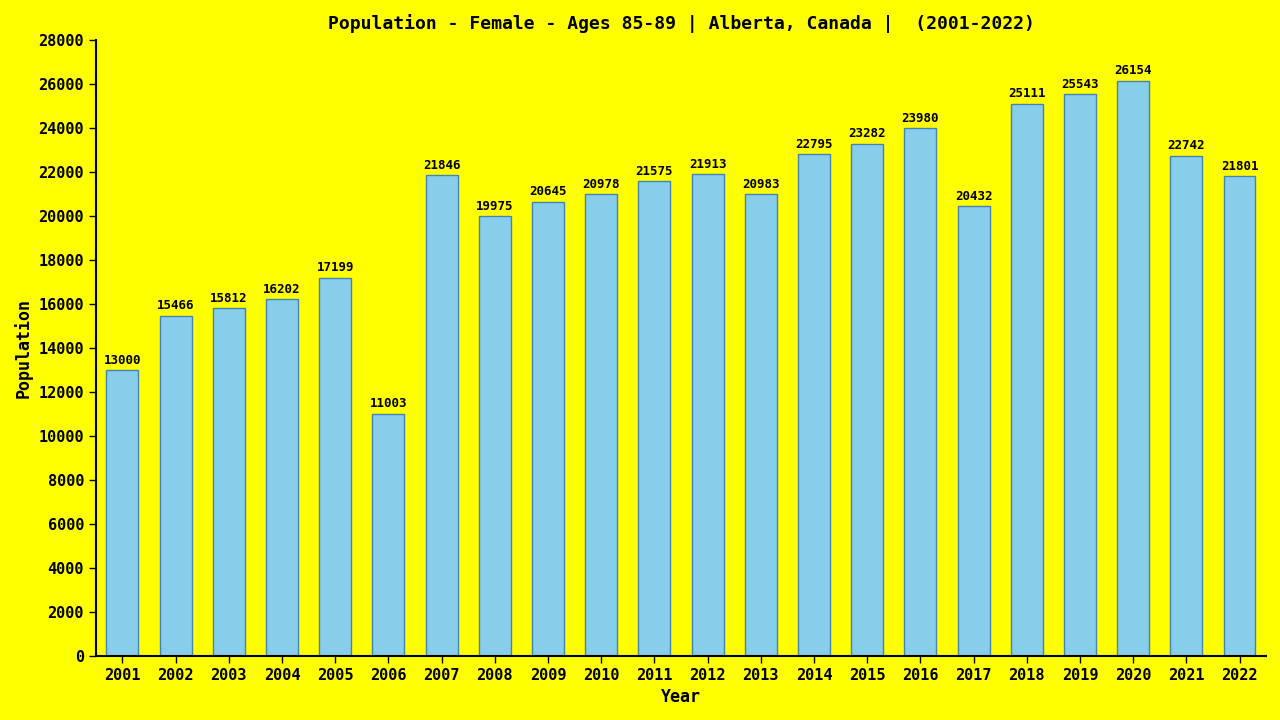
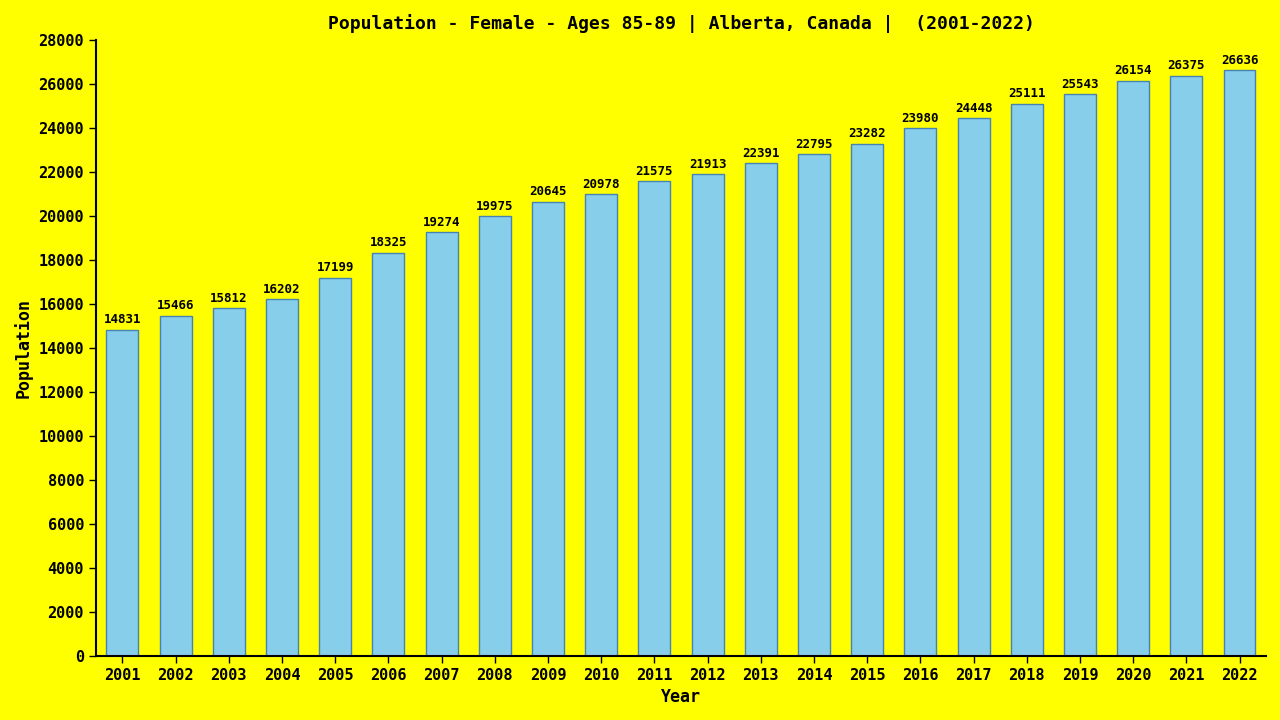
2001: 13000 -> 14831
2006: 11003 -> 18325
2007: 21846 -> 19274
2013: 20983 -> 22391
2017: 20432 -> 24448
2021: 22742 -> 26375
2022: 21801 -> 26636
